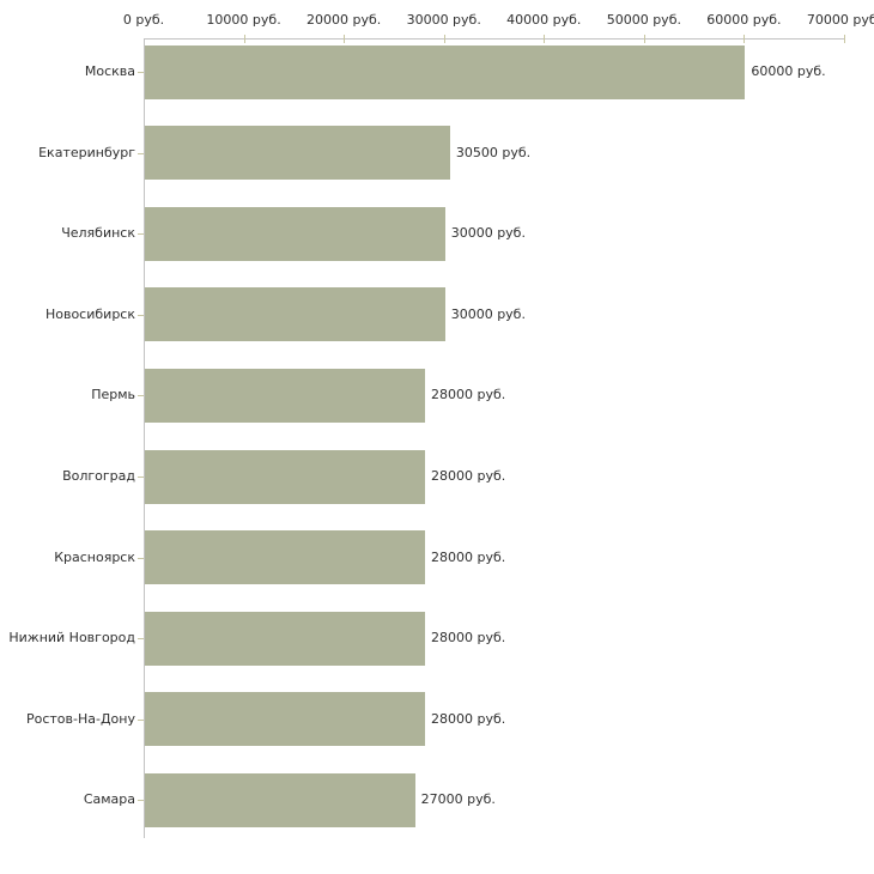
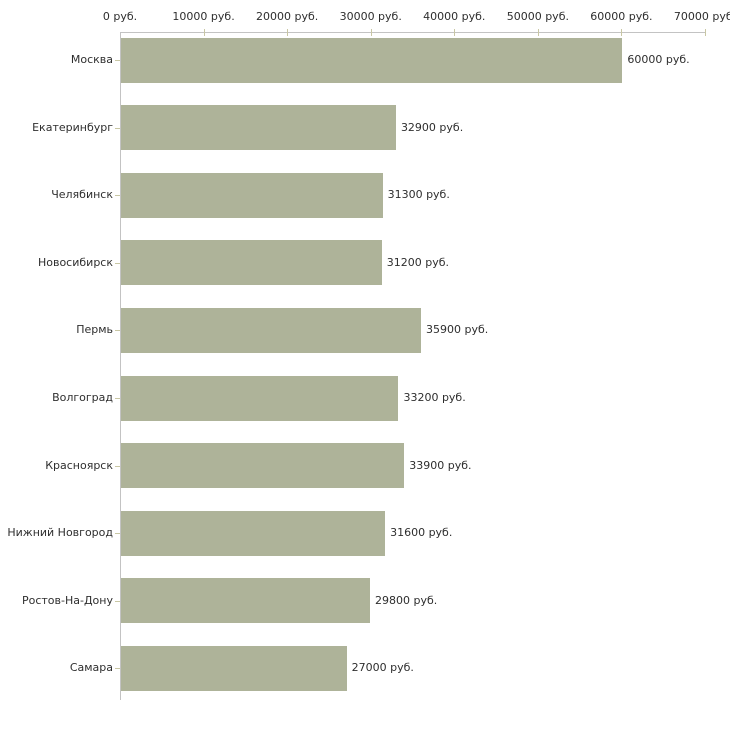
Екатеринбург: 30500 -> 32900
Челябинск: 30000 -> 31300
Новосибирск: 30000 -> 31200
Пермь: 28000 -> 35900
Волгоград: 28000 -> 33200
Красноярск: 28000 -> 33900
Нижний Новгород: 28000 -> 31600
Ростов-На-Дону: 28000 -> 29800
